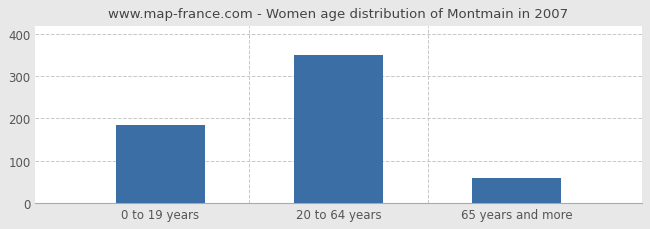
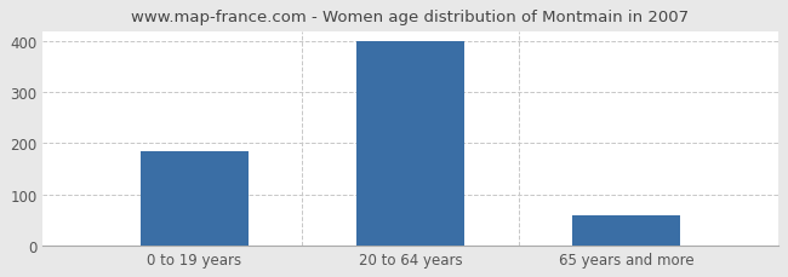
20 to 64 years: 350 -> 400
